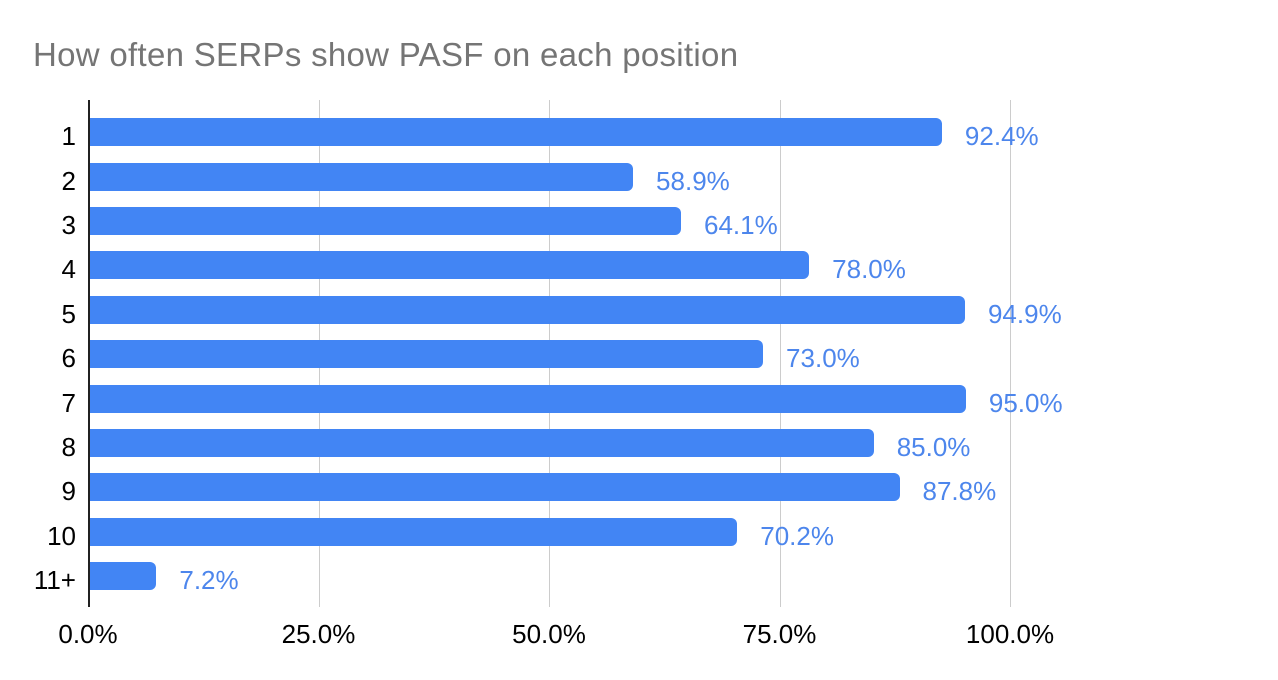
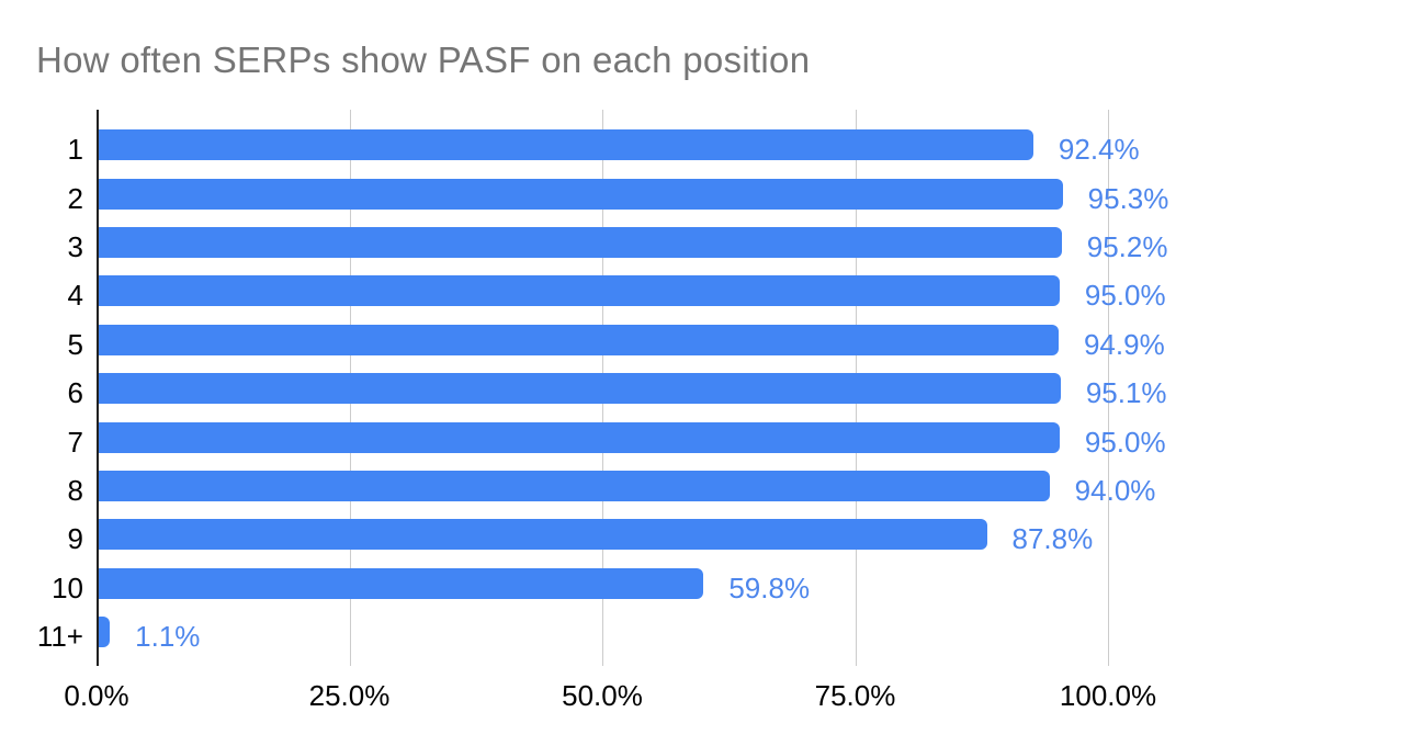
2: 58.9% -> 95.3%
3: 64.1% -> 95.2%
4: 78.0% -> 95.0%
6: 73.0% -> 95.1%
8: 85.0% -> 94.0%
10: 70.2% -> 59.8%
11+: 7.2% -> 1.1%
